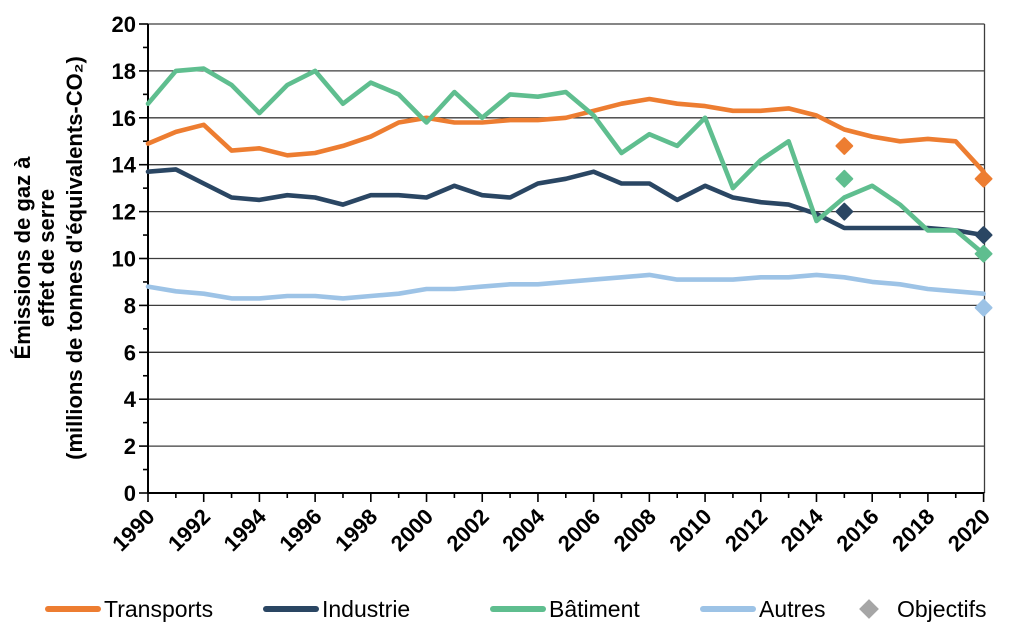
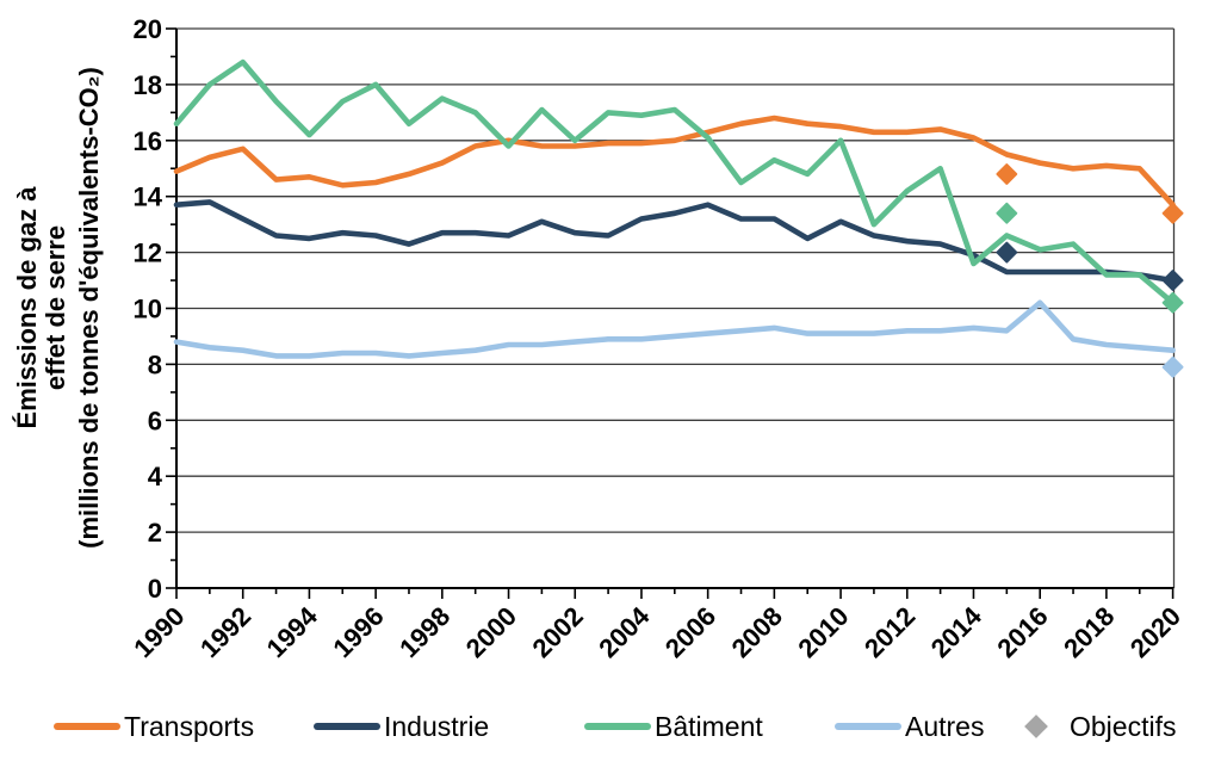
Bâtiment/1992: 18.1 -> 18.8
Bâtiment/2016: 13.1 -> 12.1
Autres/2016: 9.0 -> 10.2
